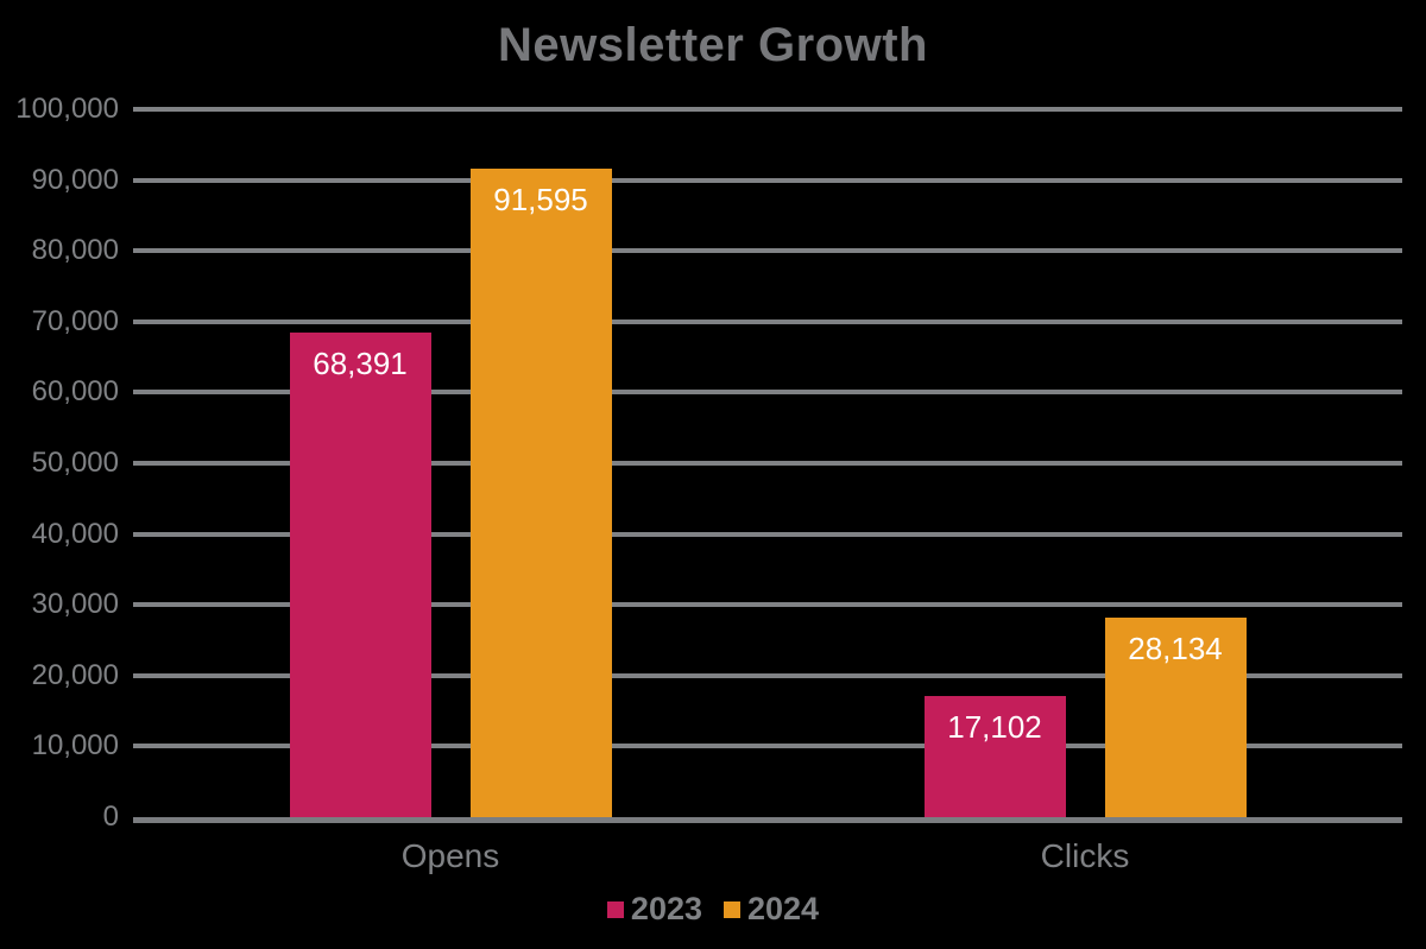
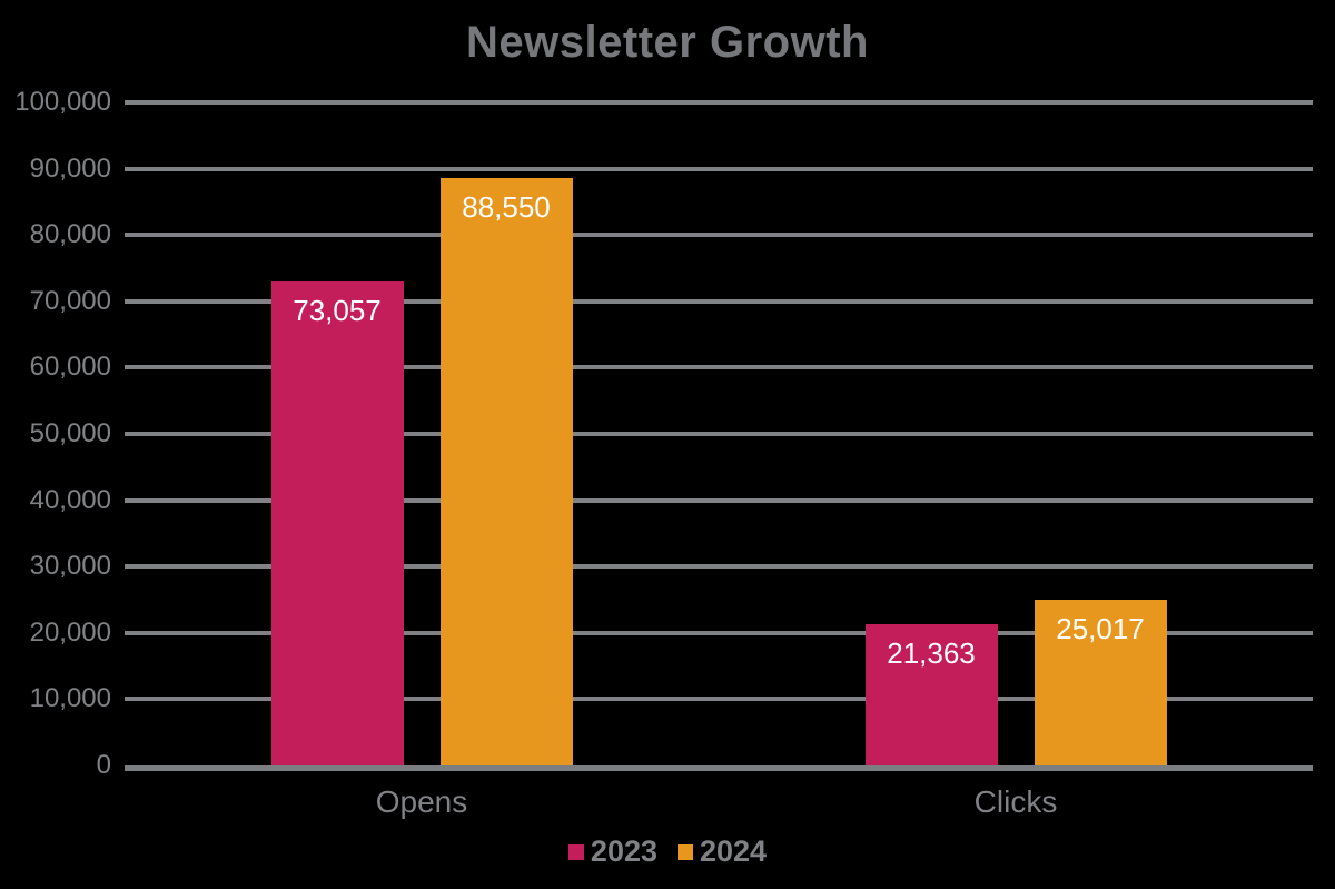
2023/Opens: 68,391 -> 73,057
2024/Opens: 91,595 -> 88,550
2023/Clicks: 17,102 -> 21,363
2024/Clicks: 28,134 -> 25,017
